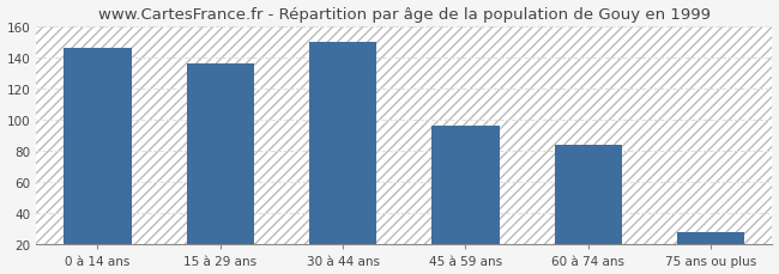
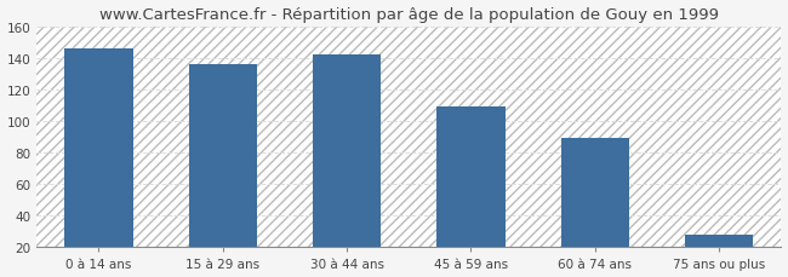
30 à 44 ans: 150 -> 142
45 à 59 ans: 96 -> 109
60 à 74 ans: 84 -> 89
